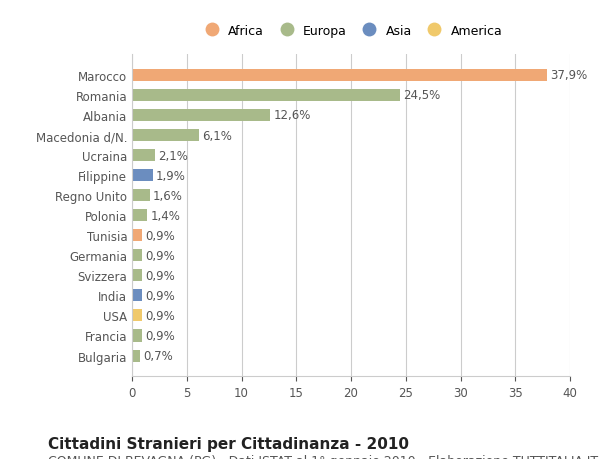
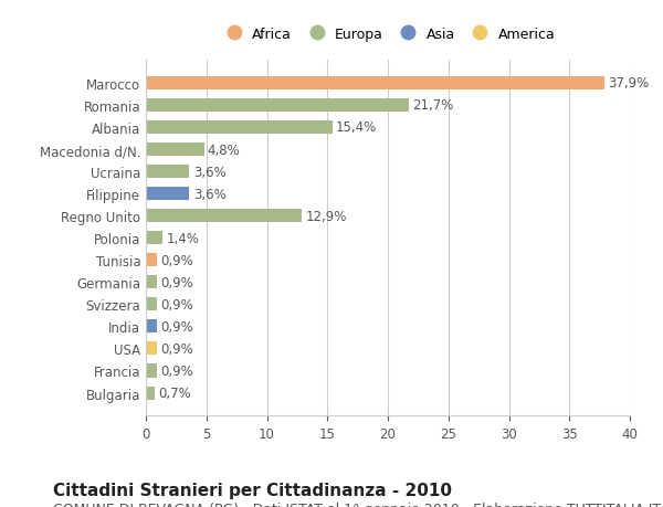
Romania: 24,5% -> 21,7%
Albania: 12,6% -> 15,4%
Macedonia d/N.: 6,1% -> 4,8%
Ucraina: 2,1% -> 3,6%
Filippine: 1,9% -> 3,6%
Regno Unito: 1,6% -> 12,9%
